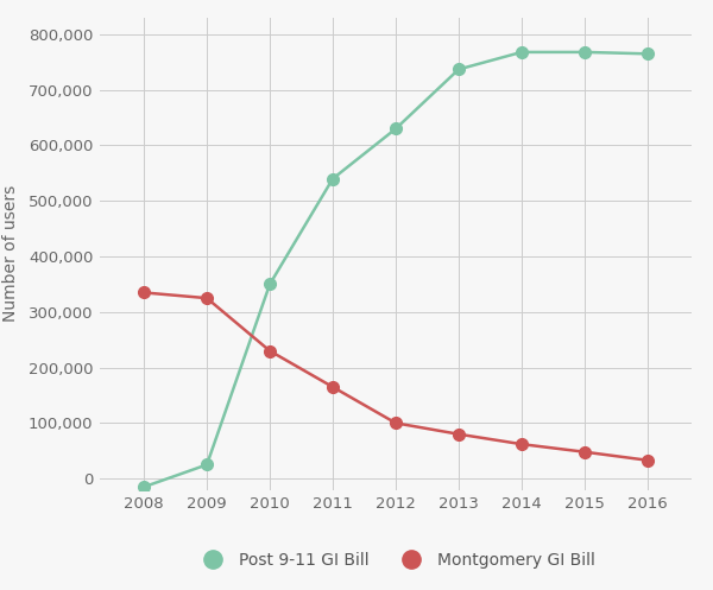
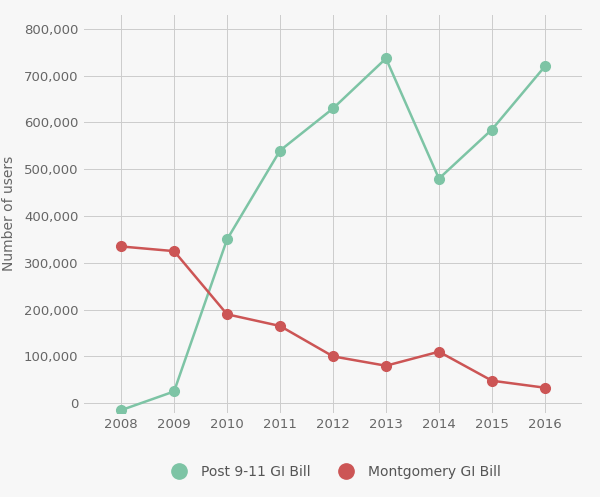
Montgomery GI Bill/2010: 230,000 -> 190,000
Post 9-11 GI Bill/2014: 768,000 -> 480,000
Montgomery GI Bill/2014: 62,000 -> 110,000
Post 9-11 GI Bill/2015: 768,000 -> 585,000
Post 9-11 GI Bill/2016: 765,000 -> 720,000
